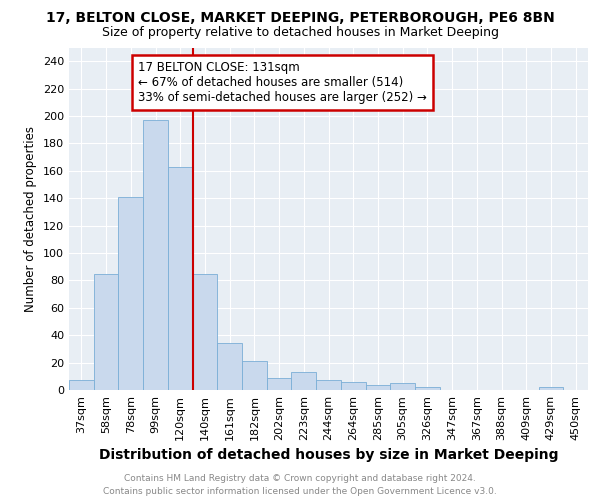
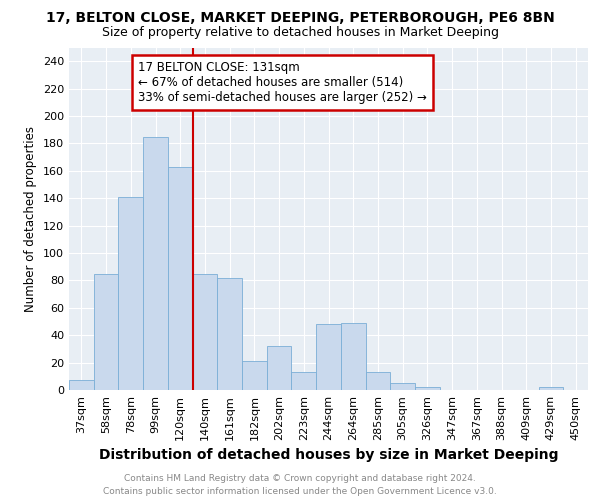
99sqm: 197 -> 185
161sqm: 34 -> 82
202sqm: 9 -> 32
244sqm: 7 -> 48
264sqm: 6 -> 49
285sqm: 4 -> 13
